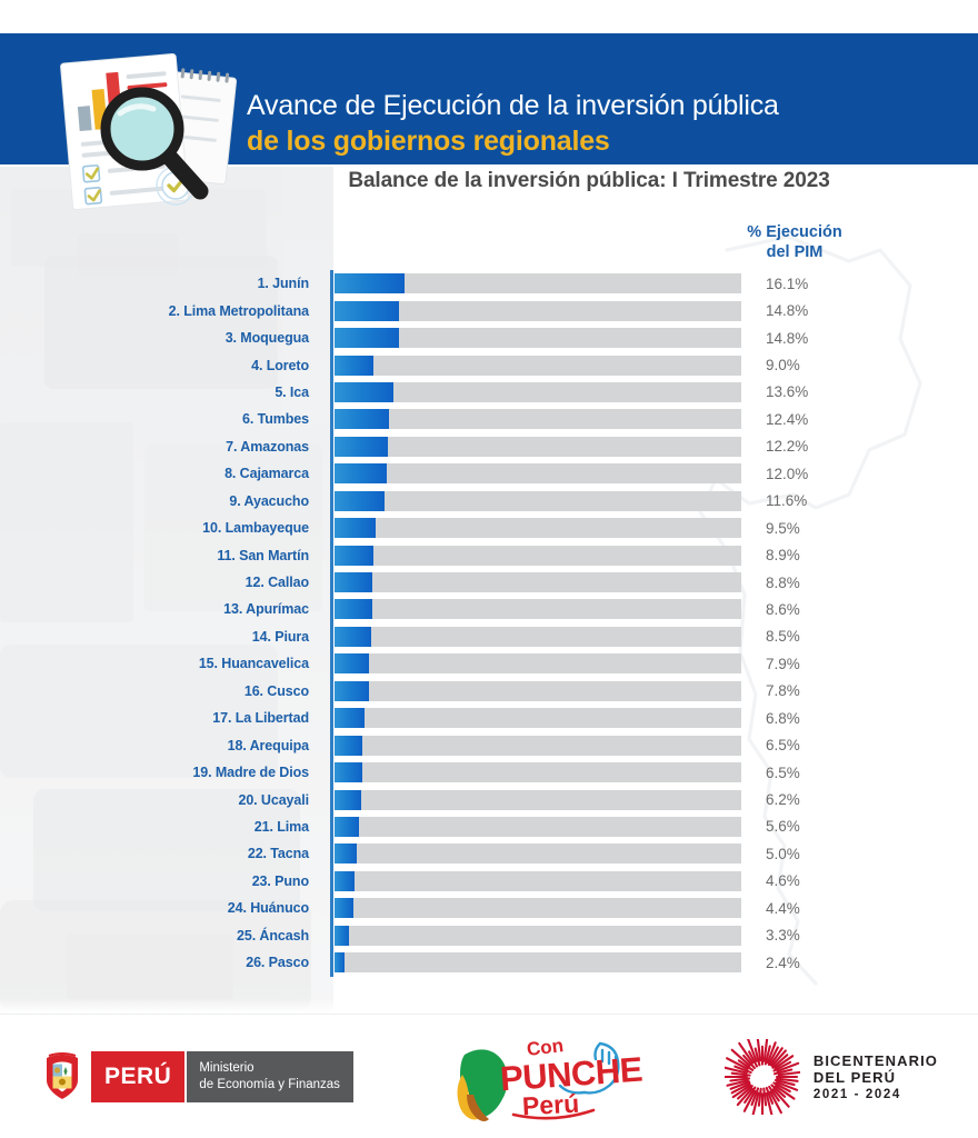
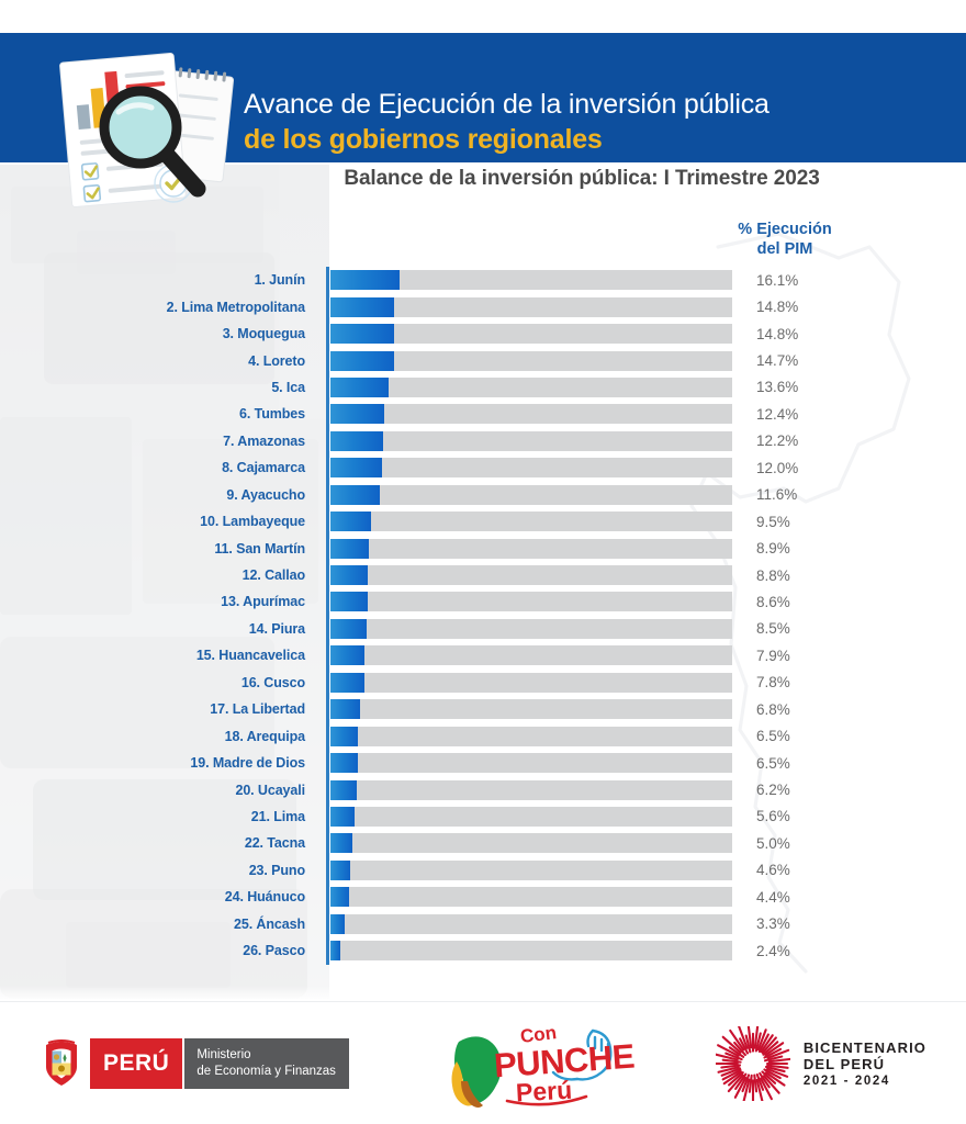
4. Loreto: 9.0% -> 14.7%
